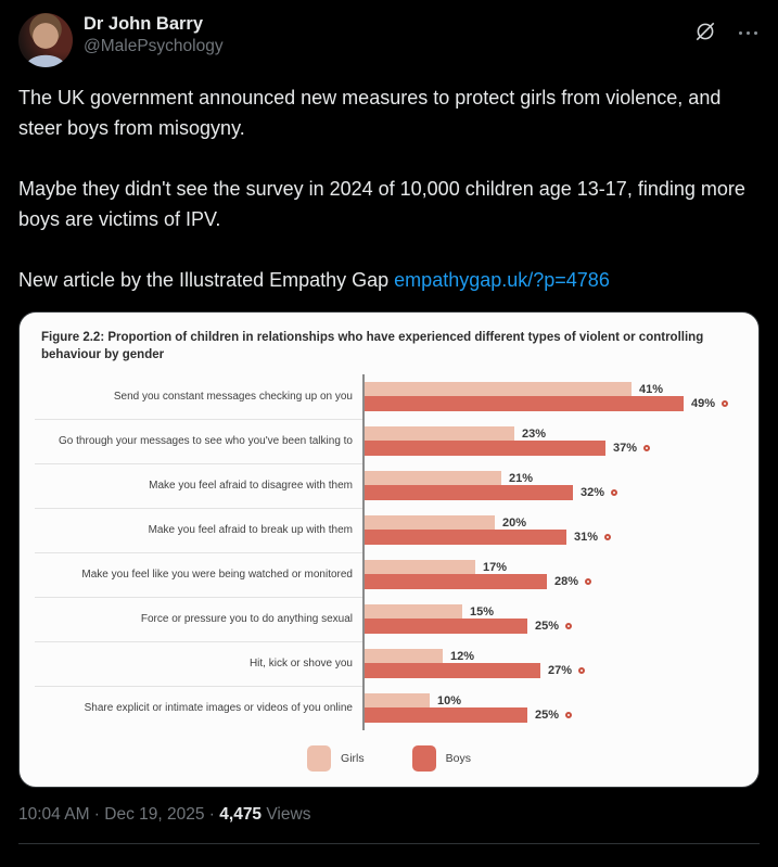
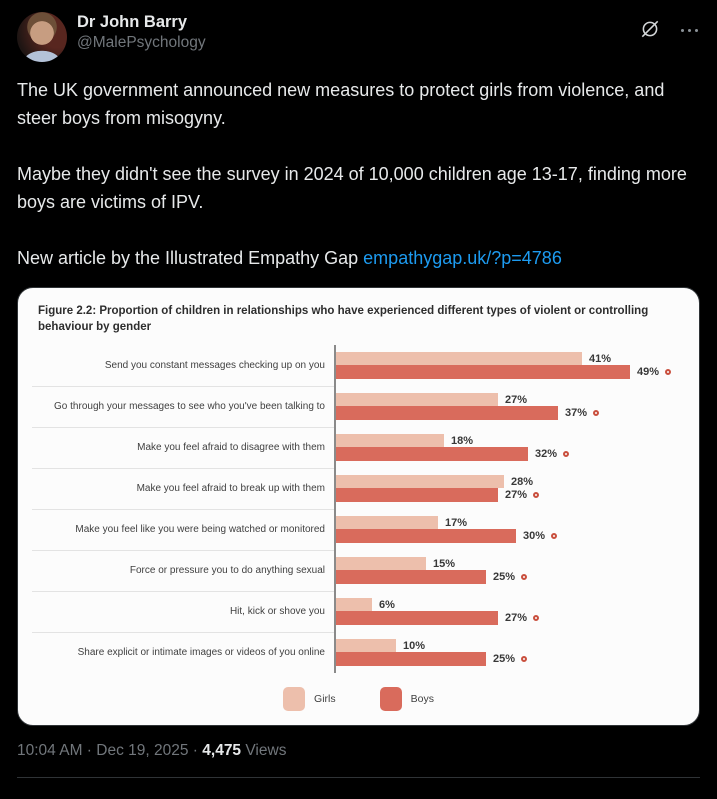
Girls/Go through your messages to see who you've been talking to: 23% -> 27%
Girls/Make you feel afraid to disagree with them: 21% -> 18%
Girls/Make you feel afraid to break up with them: 20% -> 28%
Boys/Make you feel afraid to break up with them: 31% -> 27%
Boys/Make you feel like you were being watched or monitored: 28% -> 30%
Girls/Hit, kick or shove you: 12% -> 6%
